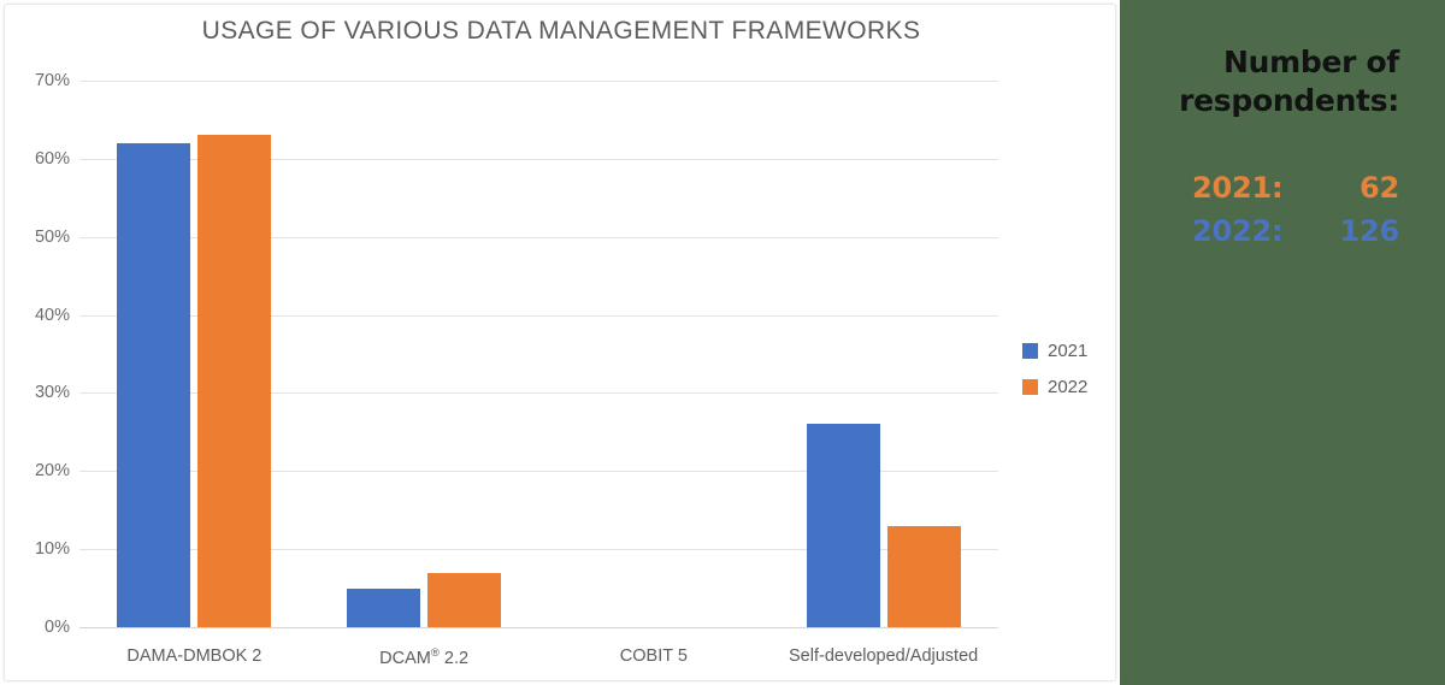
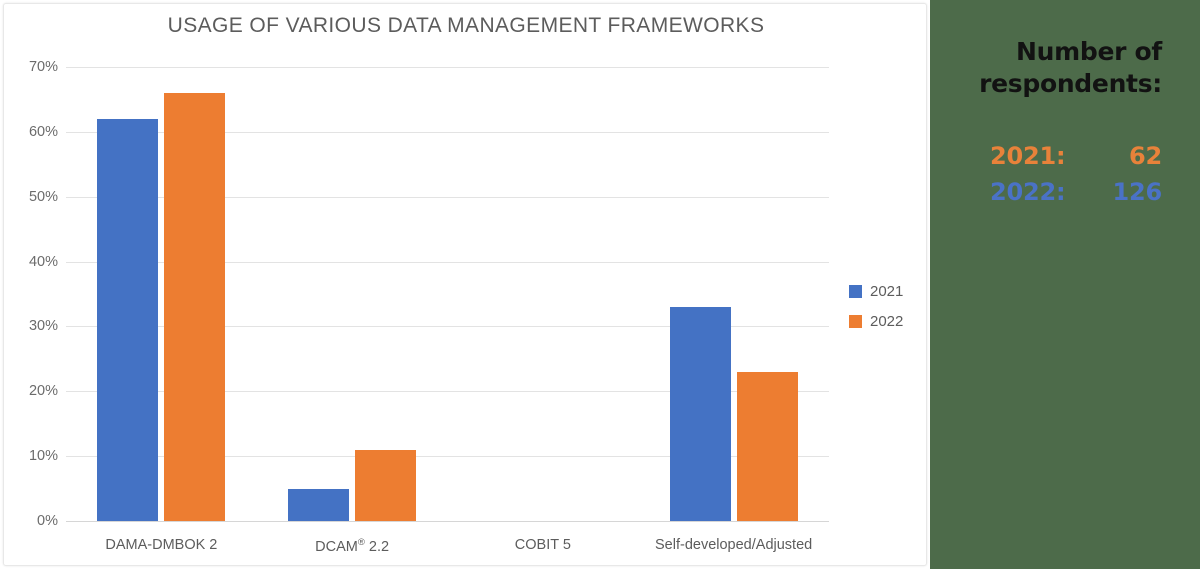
2022/DAMA-DMBOK 2: 63% -> 66%
2022/DCAM® 2.2: 7% -> 11%
2021/Self-developed/Adjusted: 26% -> 33%
2022/Self-developed/Adjusted: 13% -> 23%
